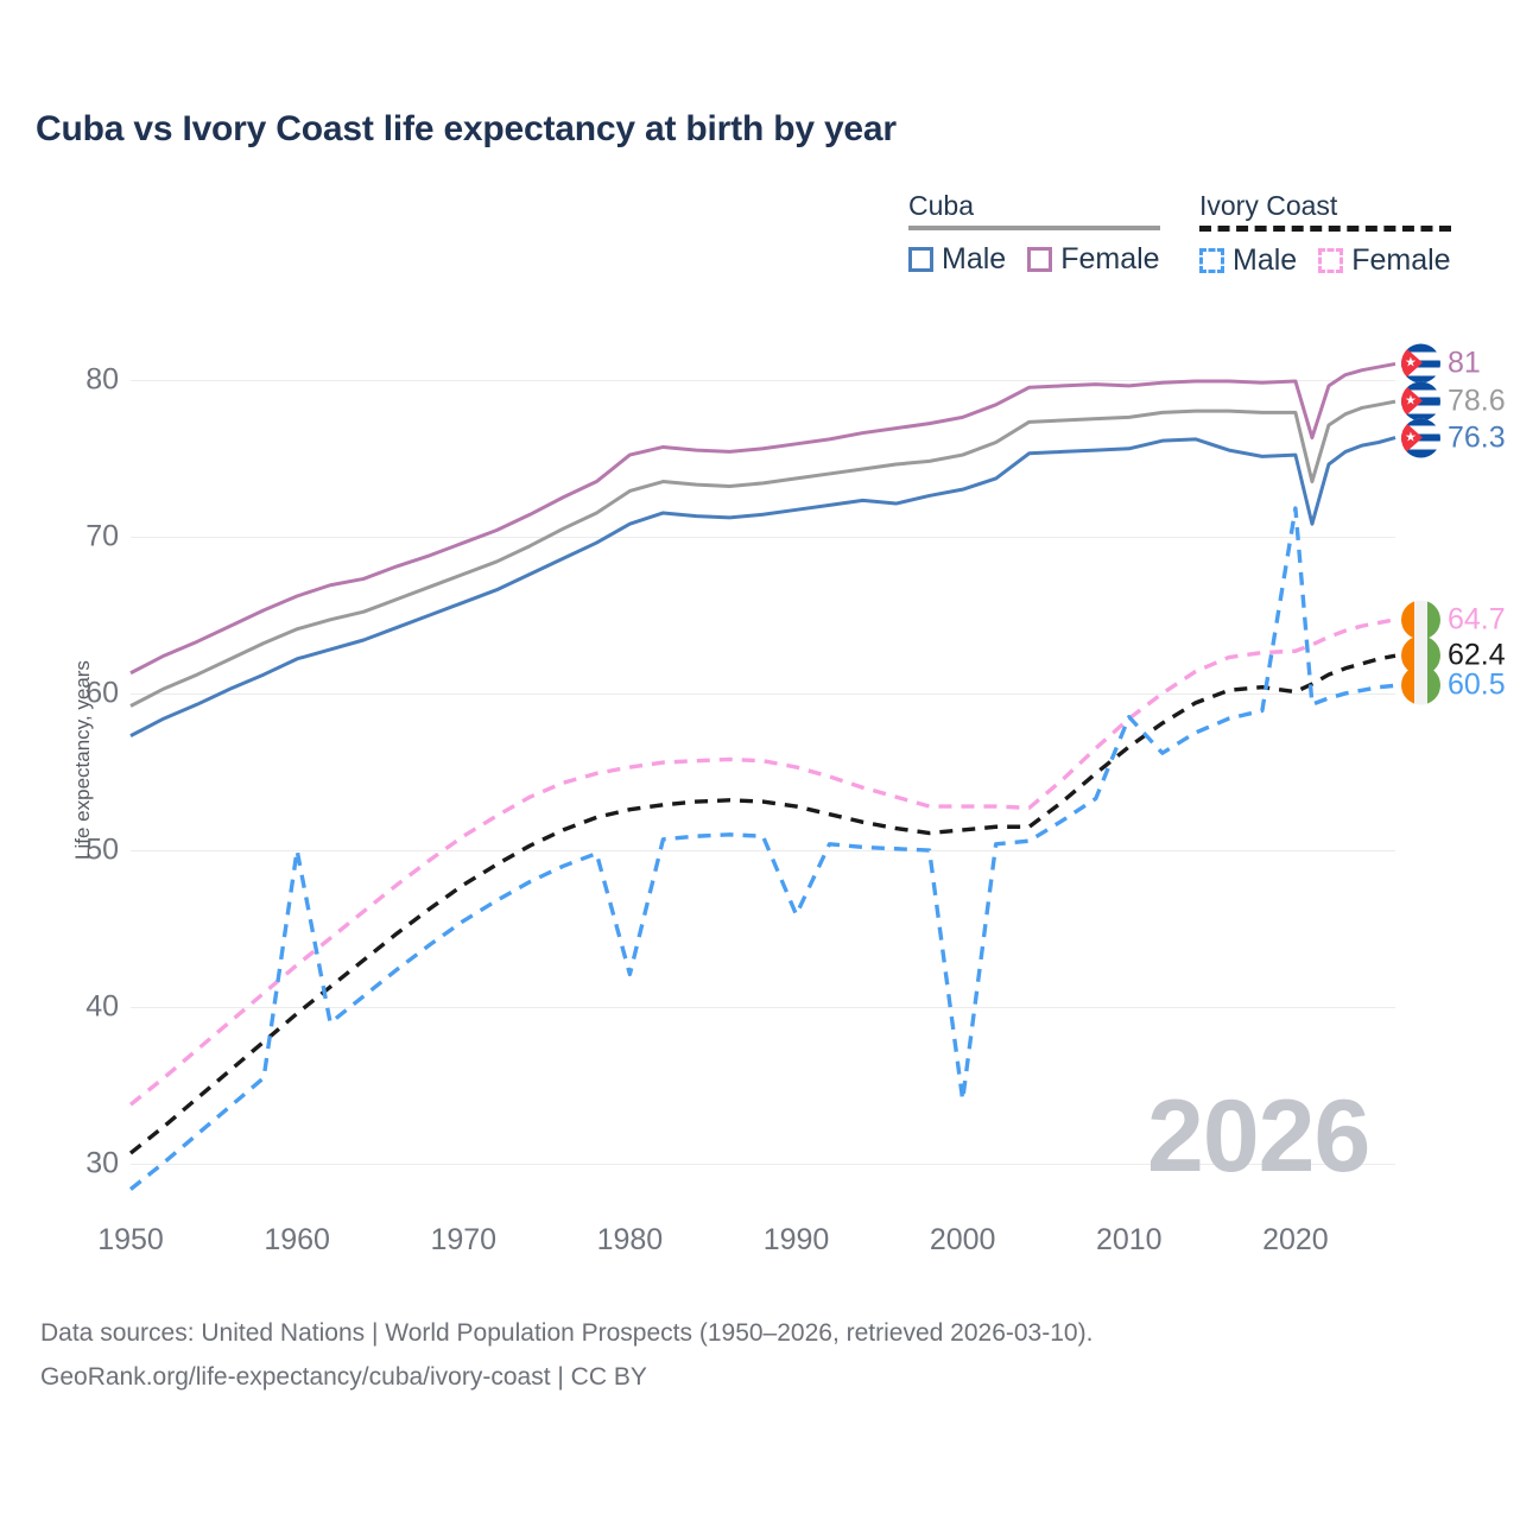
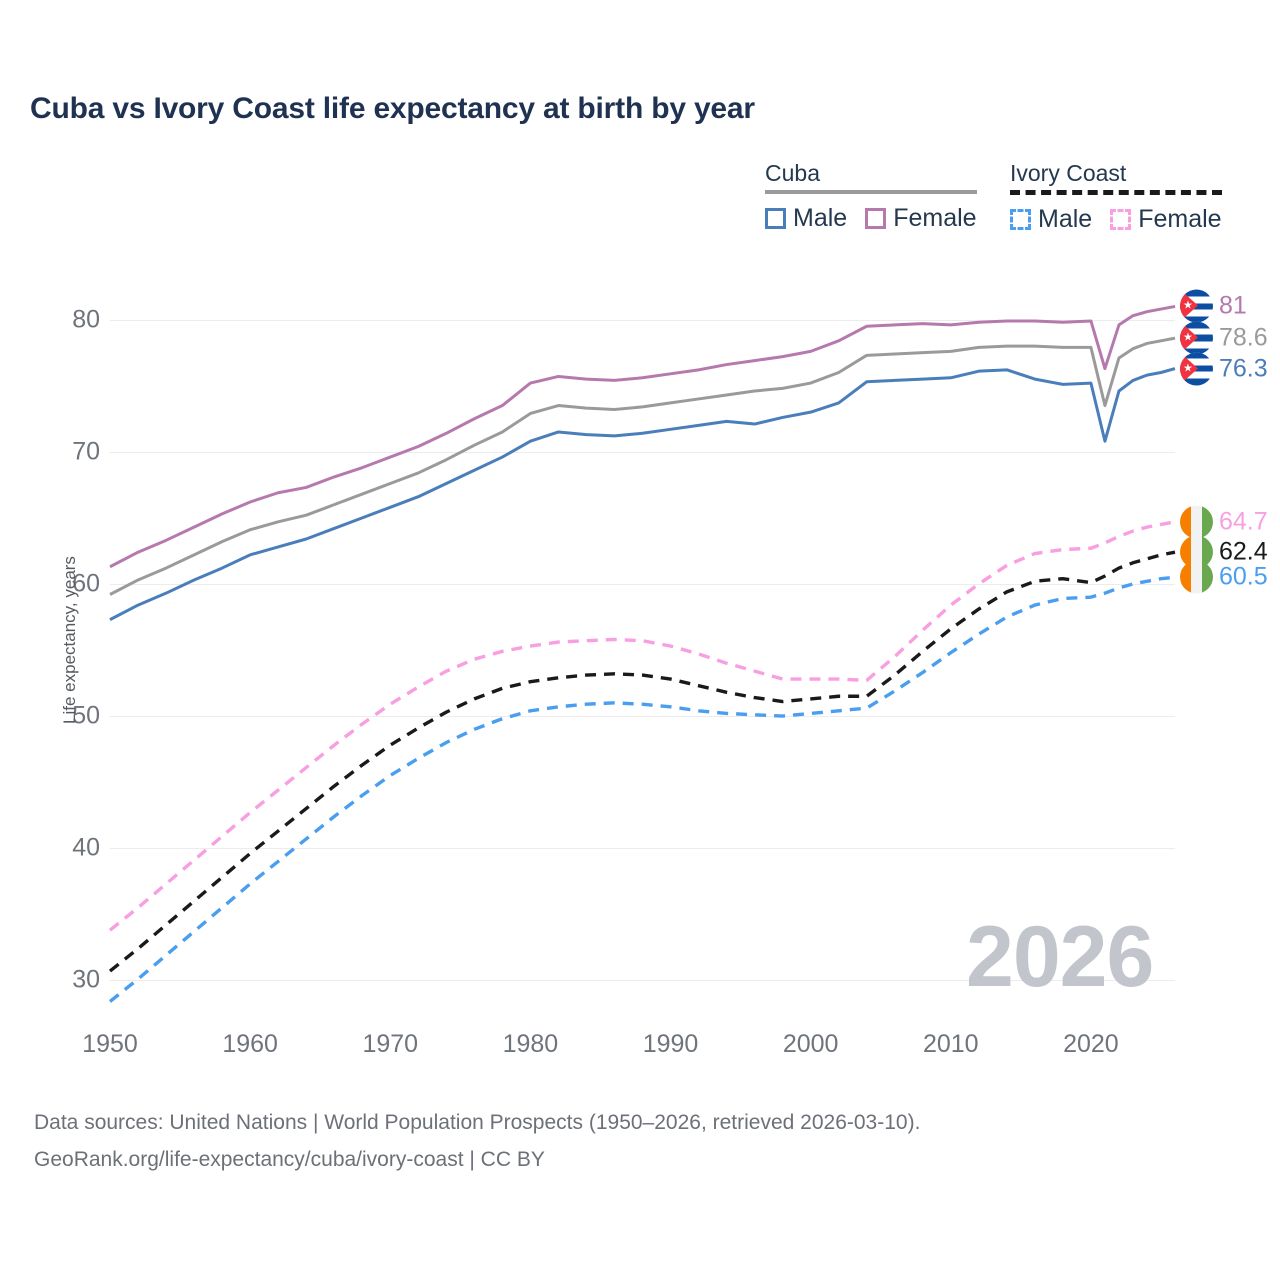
Ivory Coast Male/1960: 50.0 -> 37.3
Ivory Coast Male/1980: 42.1 -> 50.4
Ivory Coast Male/1990: 45.9 -> 50.7
Ivory Coast Male/2000: 34.1 -> 50.2
Ivory Coast Male/2010: 58.5 -> 54.8
Ivory Coast Male/2020: 71.8 -> 59.0
